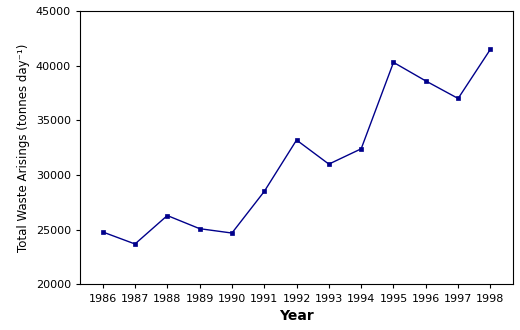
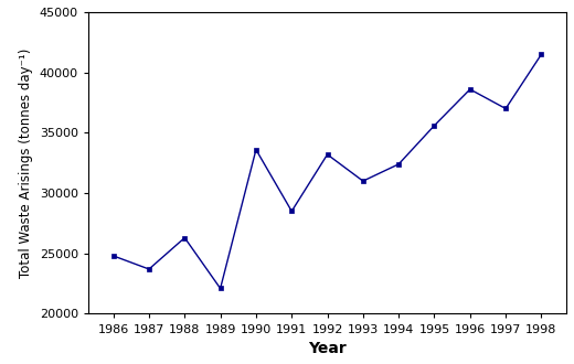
1989: 25100 -> 22100
1990: 24700 -> 33600
1995: 40300 -> 35600
